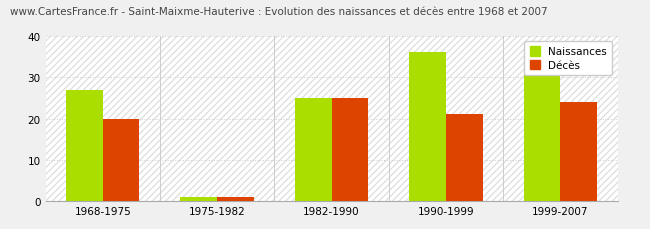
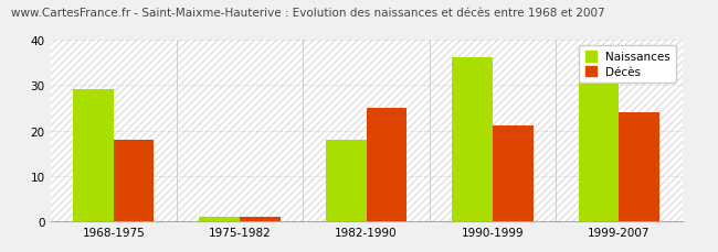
Naissances/1968-1975: 27 -> 29
Décès/1968-1975: 20 -> 18
Naissances/1982-1990: 25 -> 18
